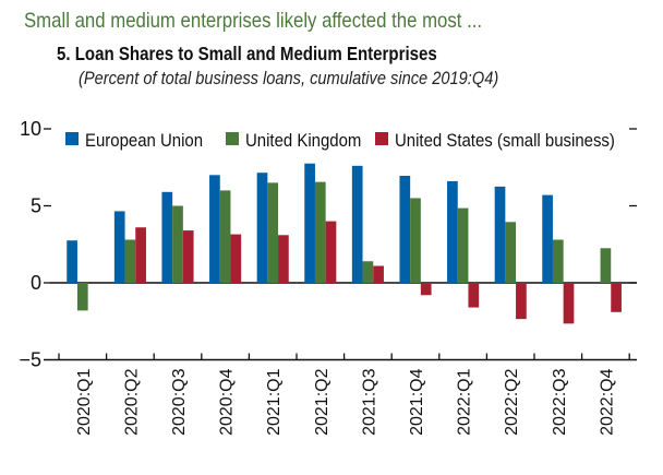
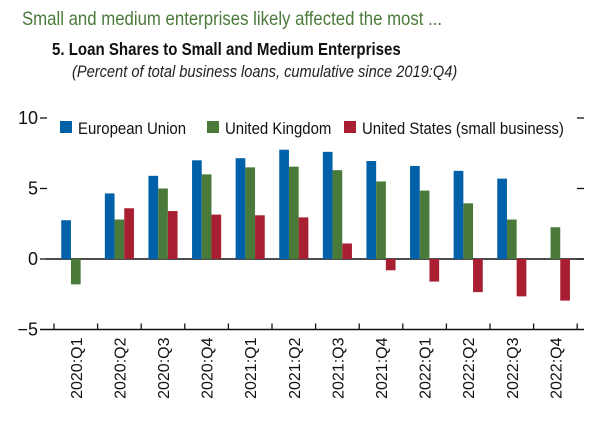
United States (small business)/2021:Q2: 4.0 -> 3.0
United Kingdom/2021:Q3: 1.4 -> 6.3
United States (small business)/2022:Q4: -1.9 -> -3.0
